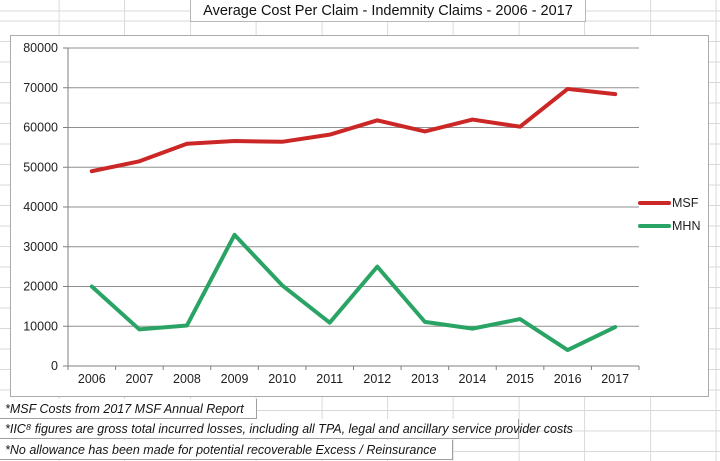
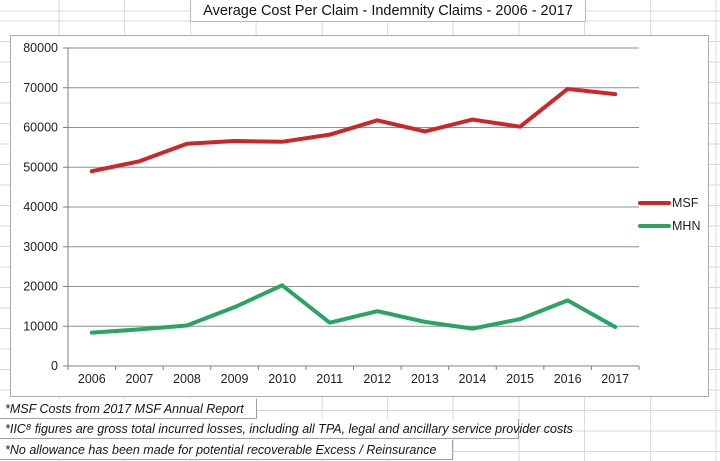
MHN/2006: 20000 -> 8000
MHN/2009: 33000 -> 15000
MHN/2012: 25000 -> 14000
MHN/2016: 4000 -> 16000
